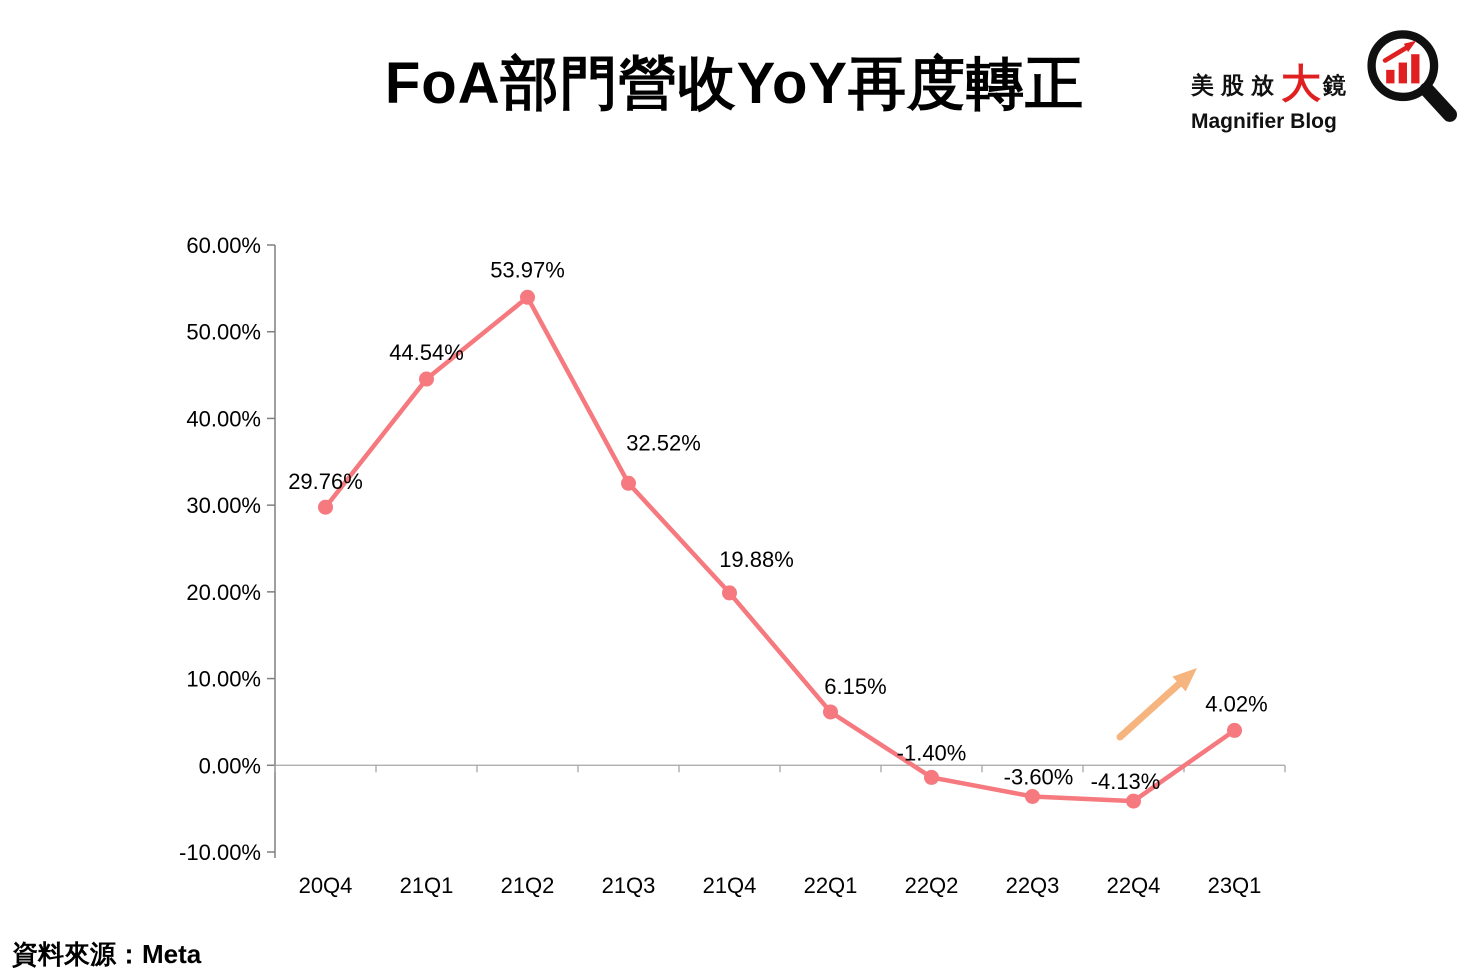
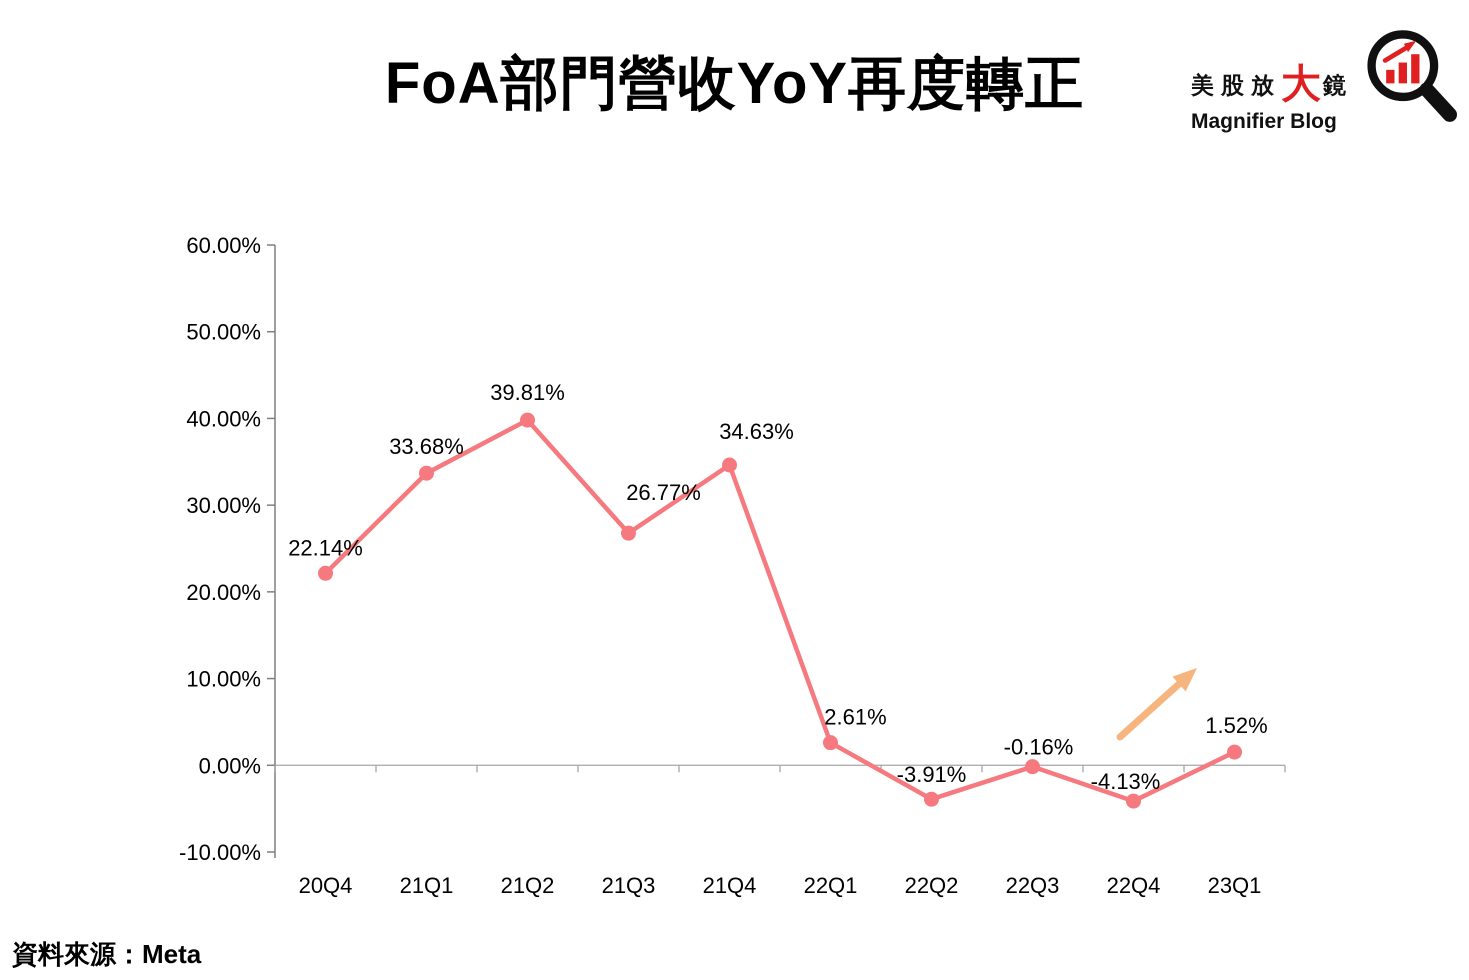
20Q4: 29.76% -> 22.14%
21Q1: 44.54% -> 33.68%
21Q2: 53.97% -> 39.81%
21Q3: 32.52% -> 26.77%
21Q4: 19.88% -> 34.63%
22Q1: 6.15% -> 2.61%
22Q2: -1.40% -> -3.91%
22Q3: -3.60% -> -0.16%
23Q1: 4.02% -> 1.52%
